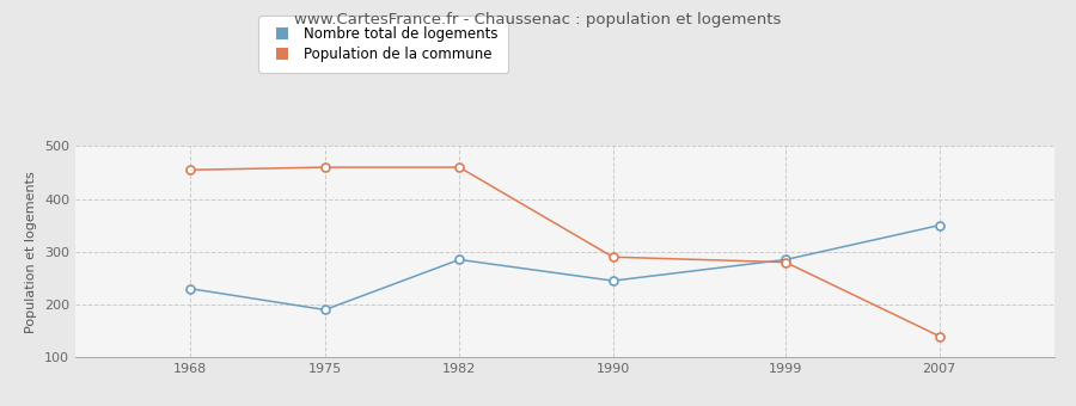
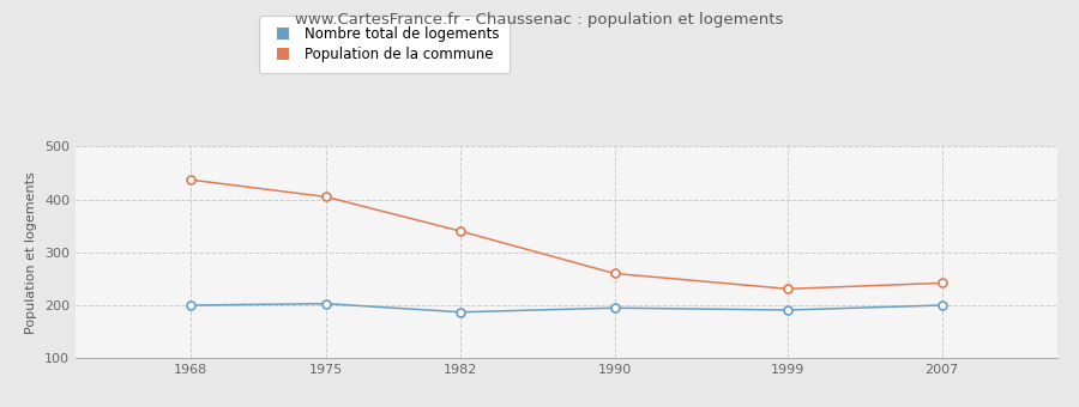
Nombre total de logements/1968: 230 -> 200
Population de la commune/1968: 455 -> 437
Nombre total de logements/1975: 190 -> 203
Population de la commune/1975: 460 -> 405
Nombre total de logements/1982: 285 -> 187
Population de la commune/1982: 460 -> 340
Nombre total de logements/1990: 245 -> 195
Population de la commune/1990: 290 -> 260
Nombre total de logements/1999: 285 -> 191
Population de la commune/1999: 280 -> 231
Nombre total de logements/2007: 350 -> 200
Population de la commune/2007: 140 -> 242
